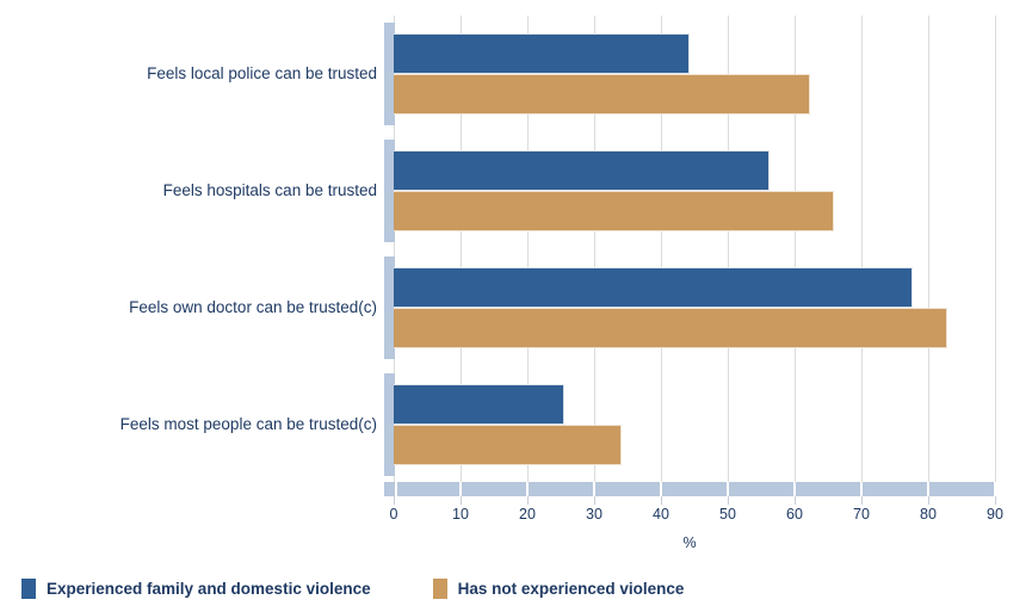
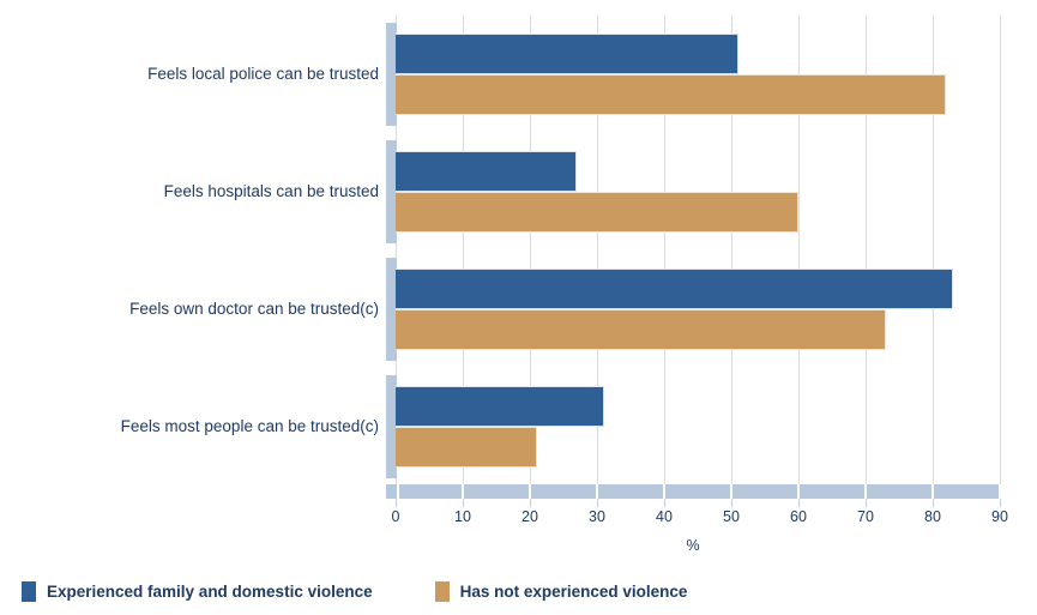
Experienced family and domestic violence/Feels local police can be trusted: 44 -> 51
Has not experienced violence/Feels local police can be trusted: 62 -> 82
Experienced family and domestic violence/Feels hospitals can be trusted: 56 -> 27
Has not experienced violence/Feels hospitals can be trusted: 66 -> 60
Experienced family and domestic violence/Feels own doctor can be trusted(c): 78 -> 83
Has not experienced violence/Feels own doctor can be trusted(c): 83 -> 73
Experienced family and domestic violence/Feels most people can be trusted(c): 26 -> 31
Has not experienced violence/Feels most people can be trusted(c): 34 -> 21
